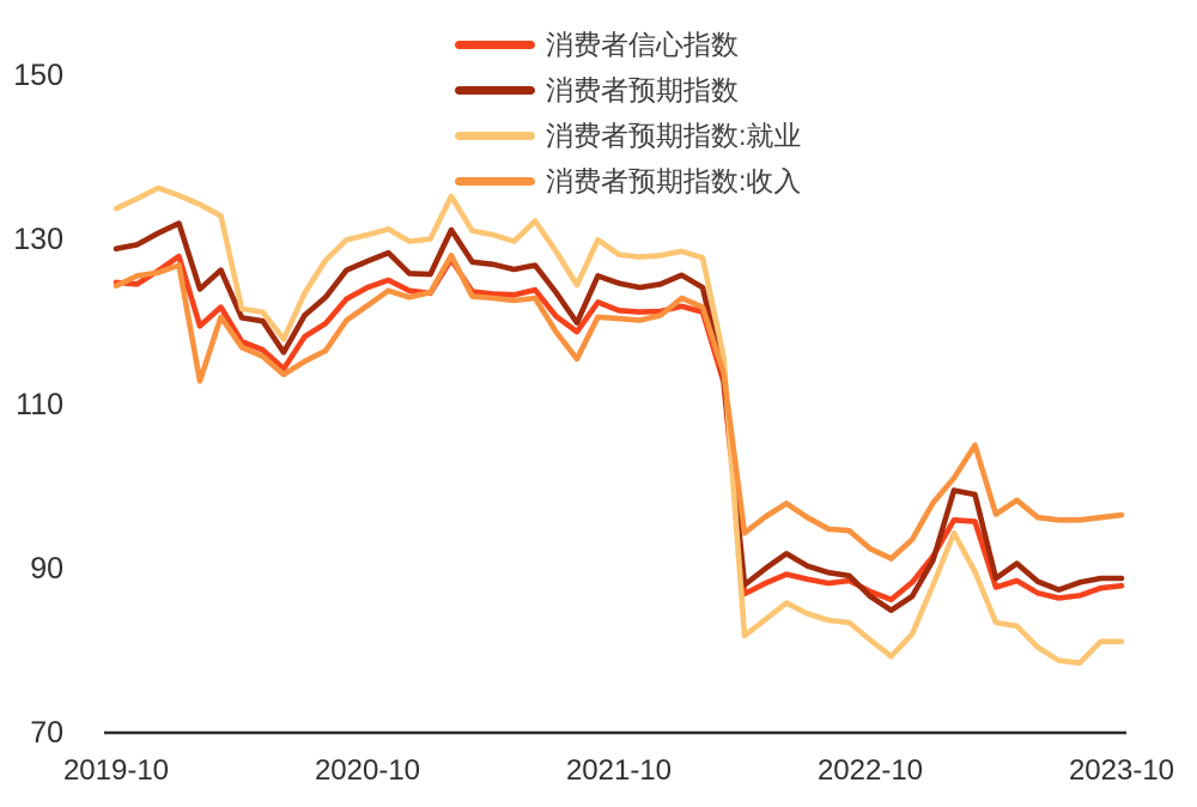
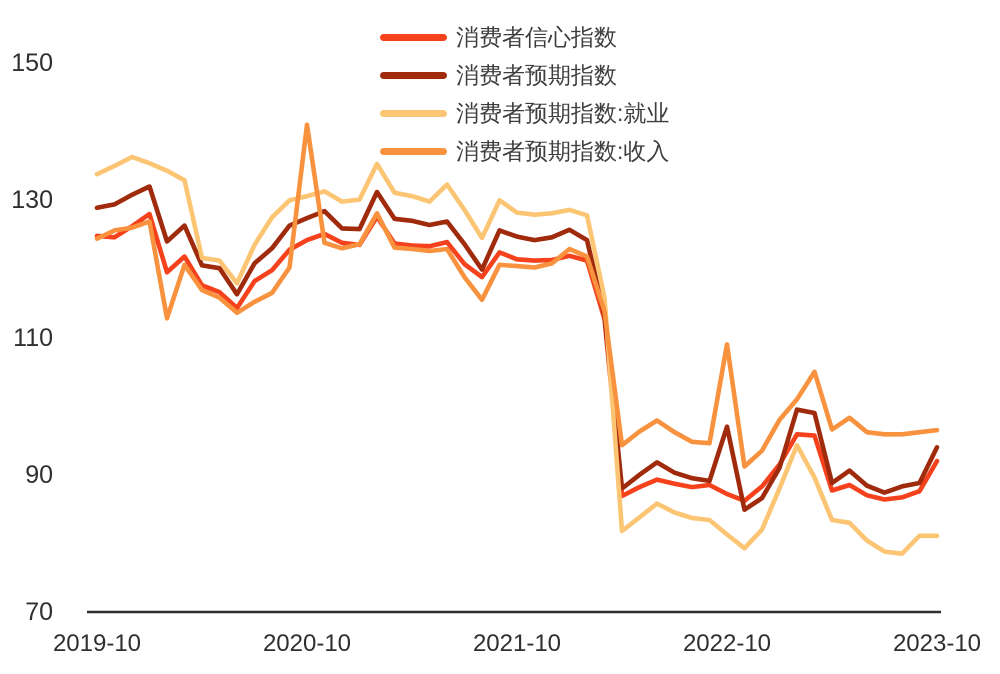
消费者预期指数:收入/2020-10: 122 -> 141
消费者预期指数/2022-10: 87 -> 97
消费者预期指数:收入/2022-10: 92 -> 109
消费者信心指数/2023-10: 88 -> 92
消费者预期指数/2023-10: 89 -> 94
